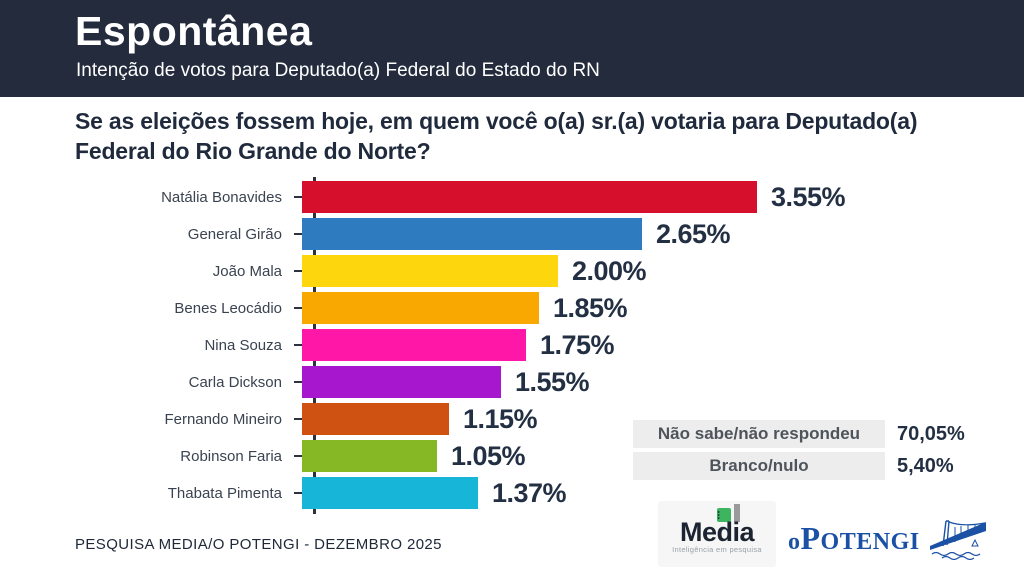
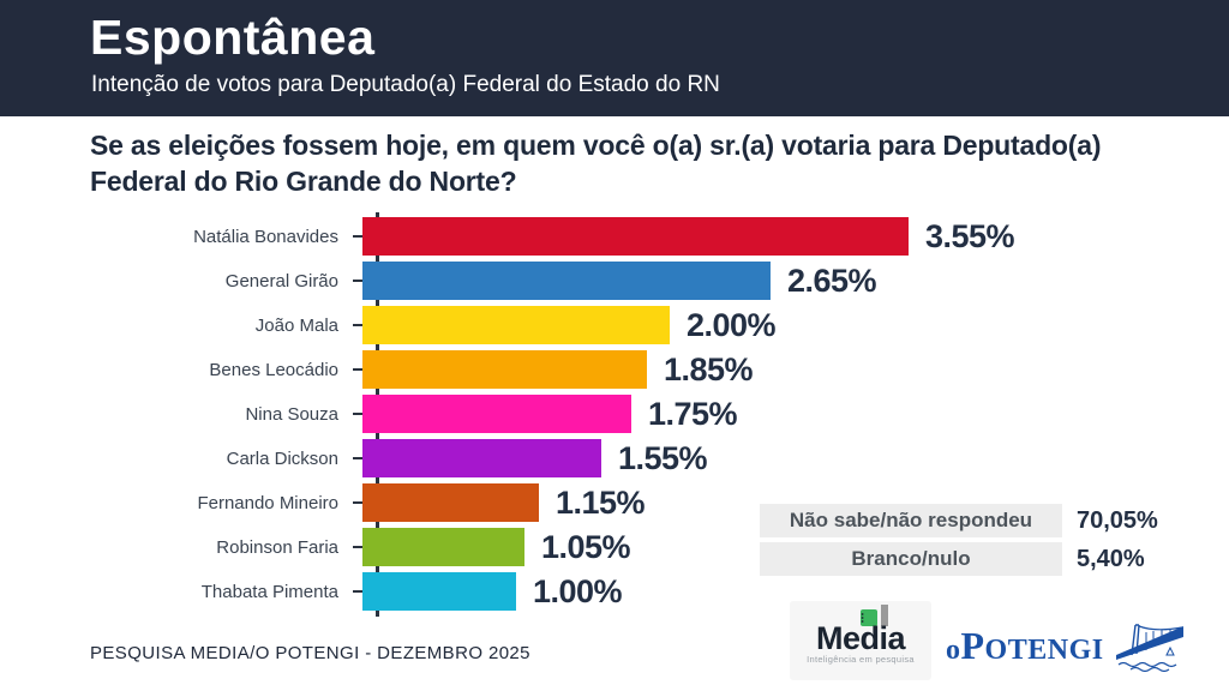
Thabata Pimenta: 1.37% -> 1.00%
